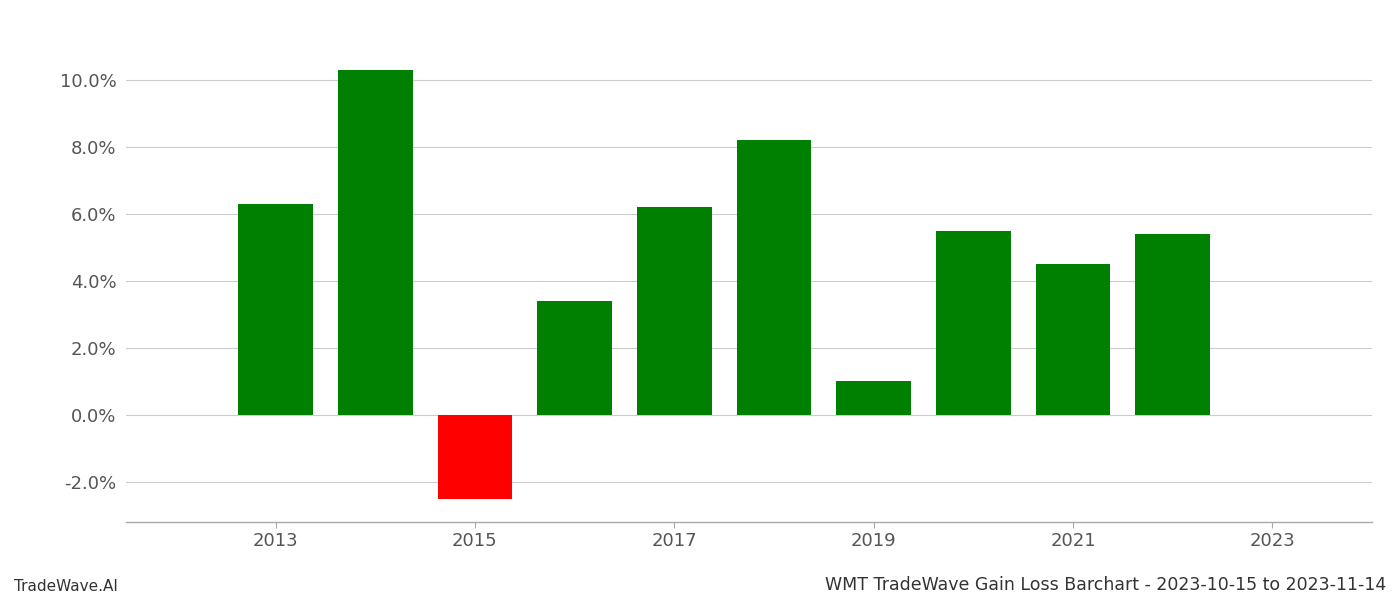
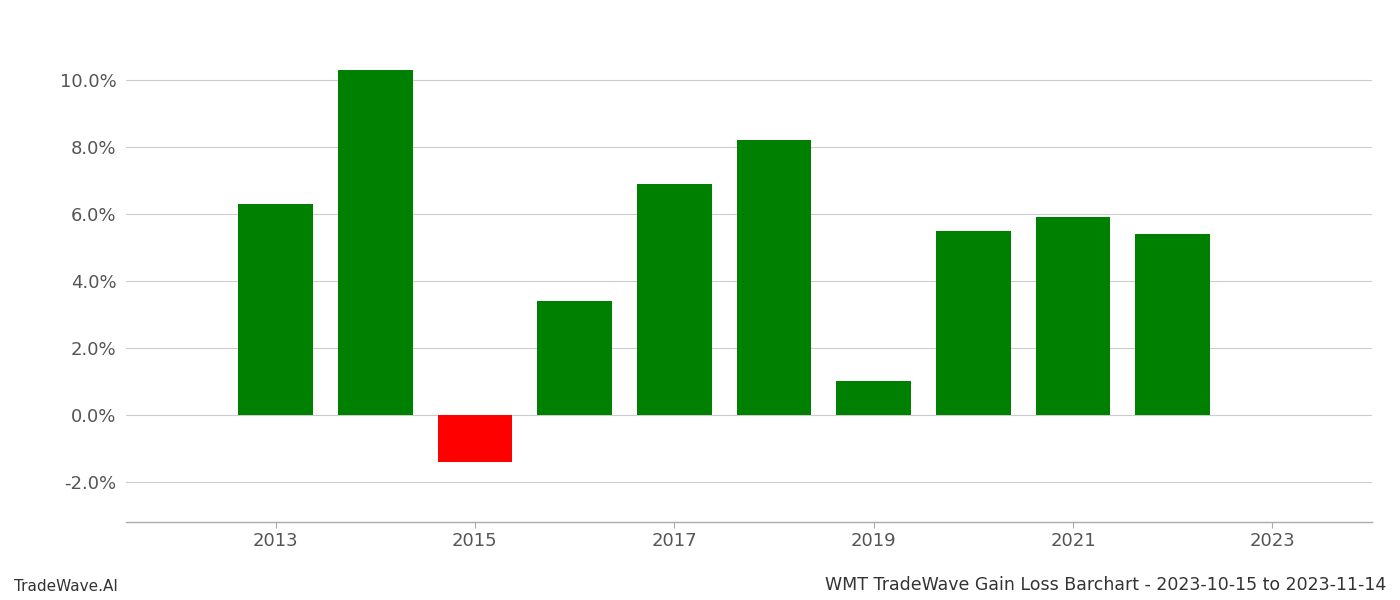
2015: -2.5% -> -1.4%
2017: 6.2% -> 6.9%
2021: 4.5% -> 5.9%
